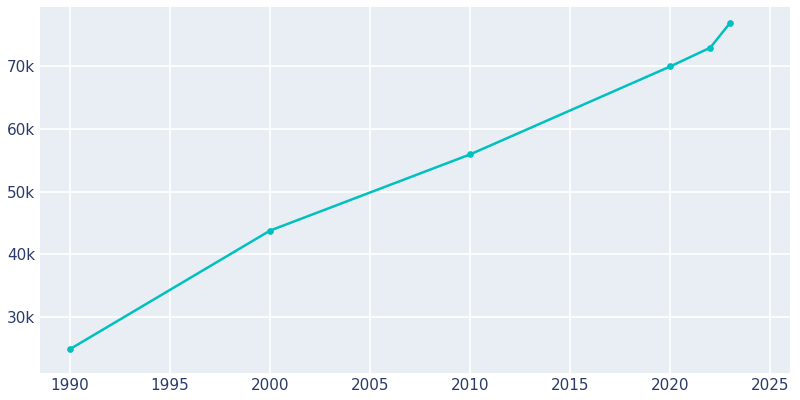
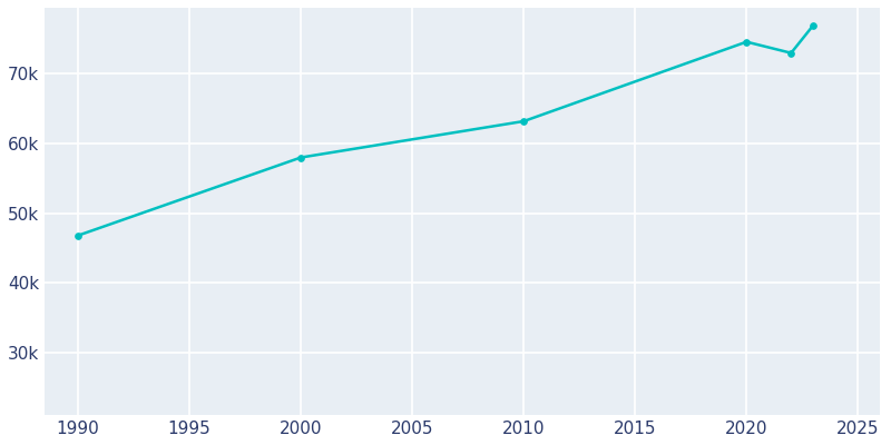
1990: 24.9k -> 46.8k
2000: 43.8k -> 58.0k
2010: 56.0k -> 63.2k
2020: 70.0k -> 74.6k
